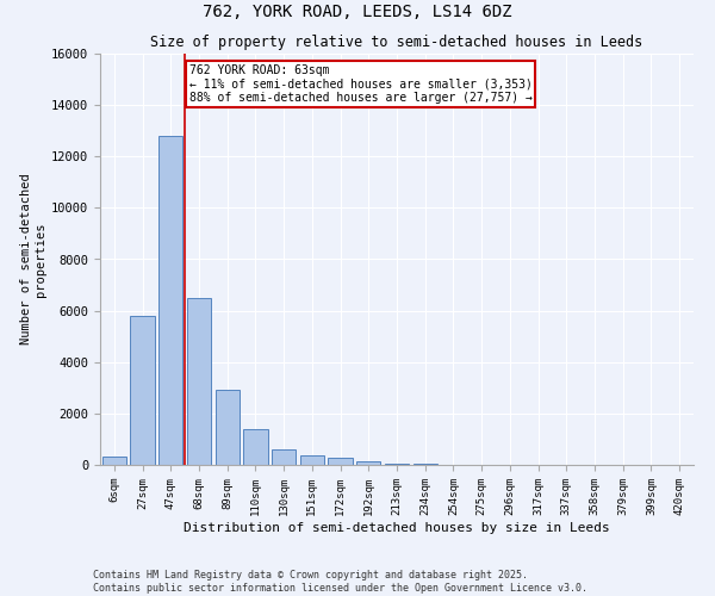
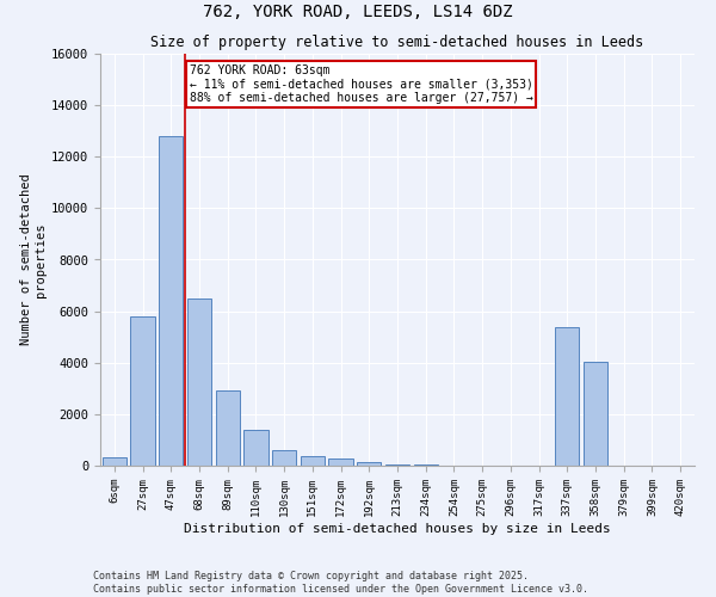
337sqm: 0 -> 5400
358sqm: 0 -> 4050
